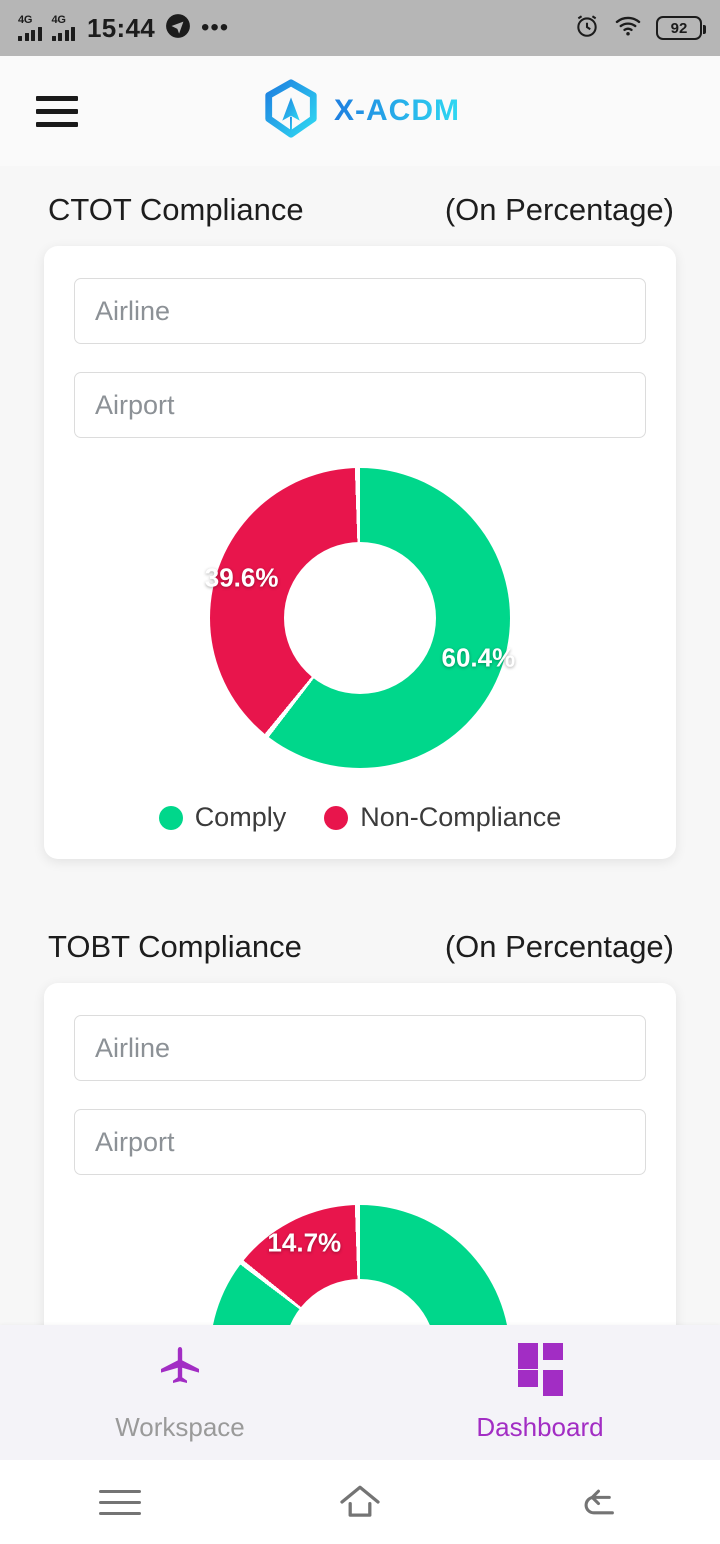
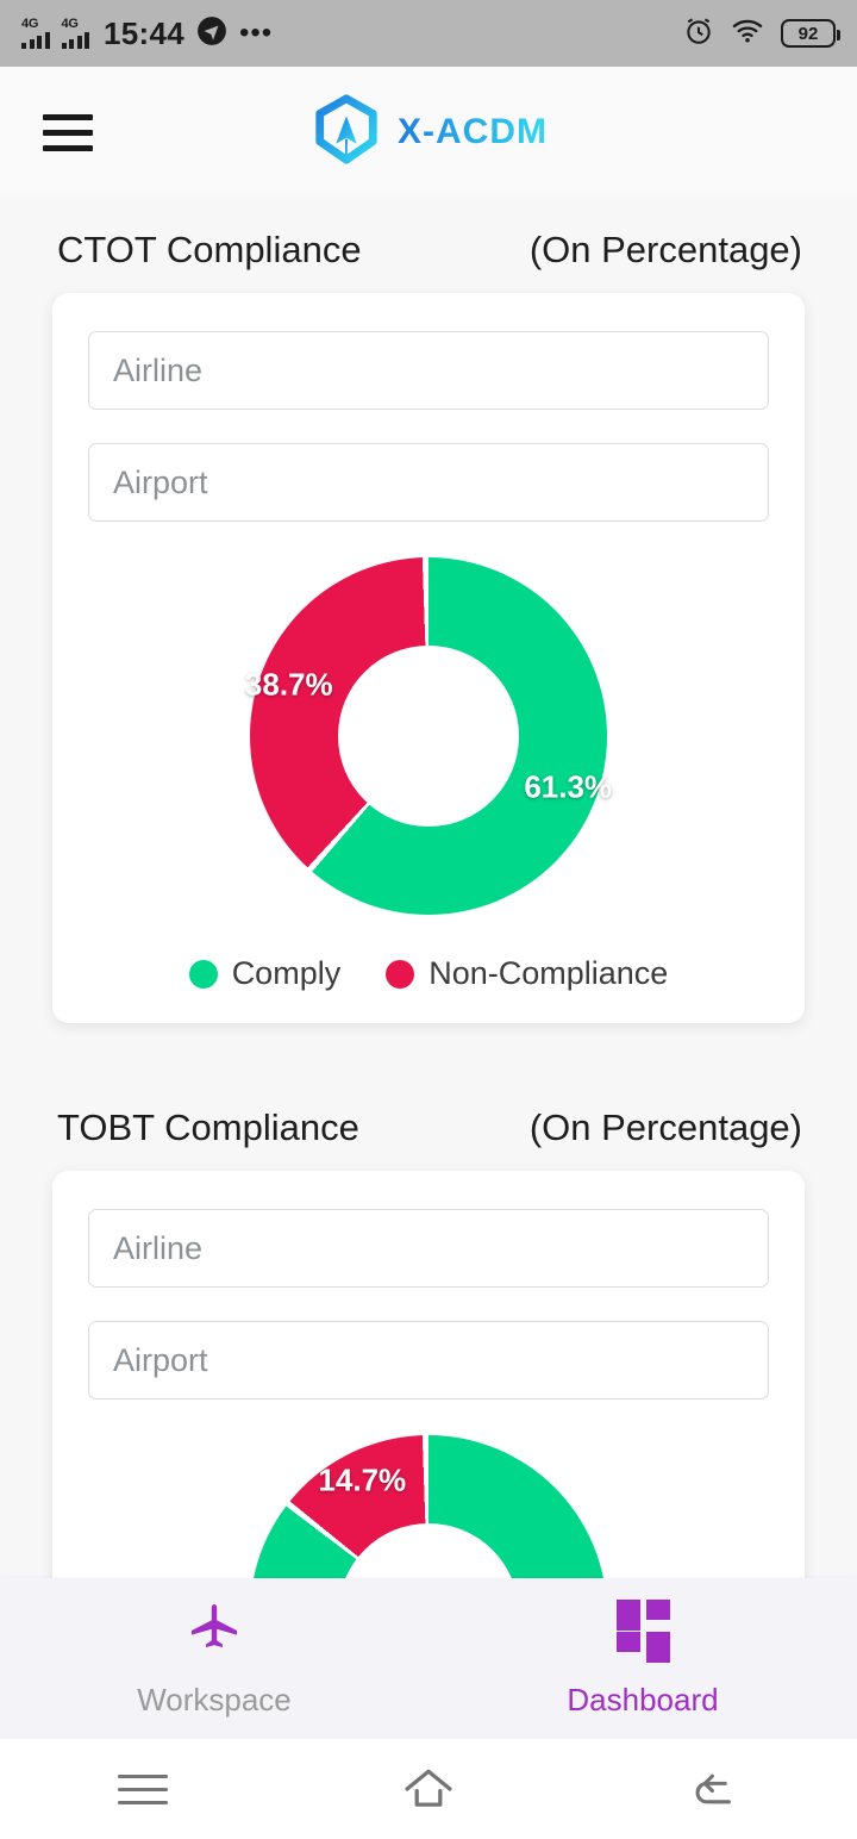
CTOT Compliance/Comply: 60.4% -> 61.3%
CTOT Compliance/Non-Compliance: 39.6% -> 38.7%
